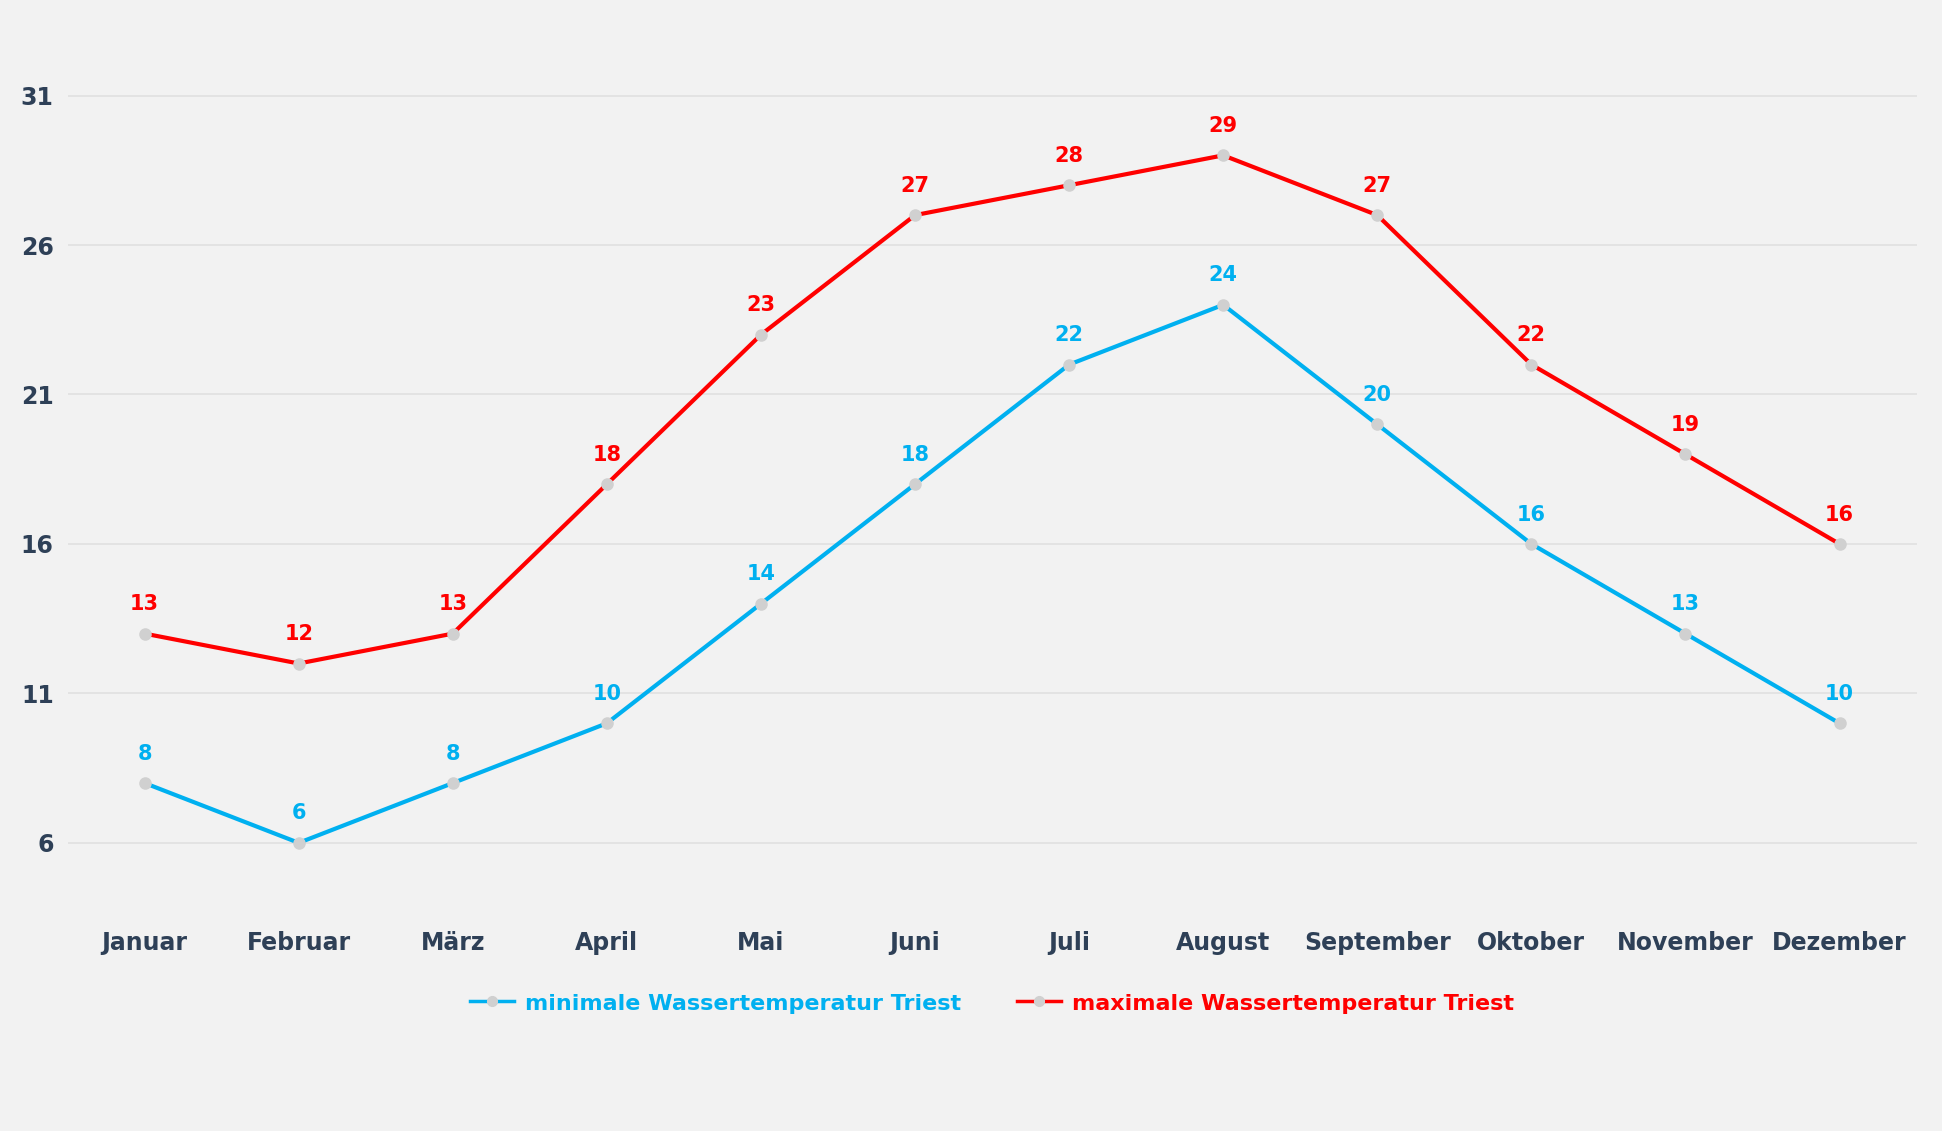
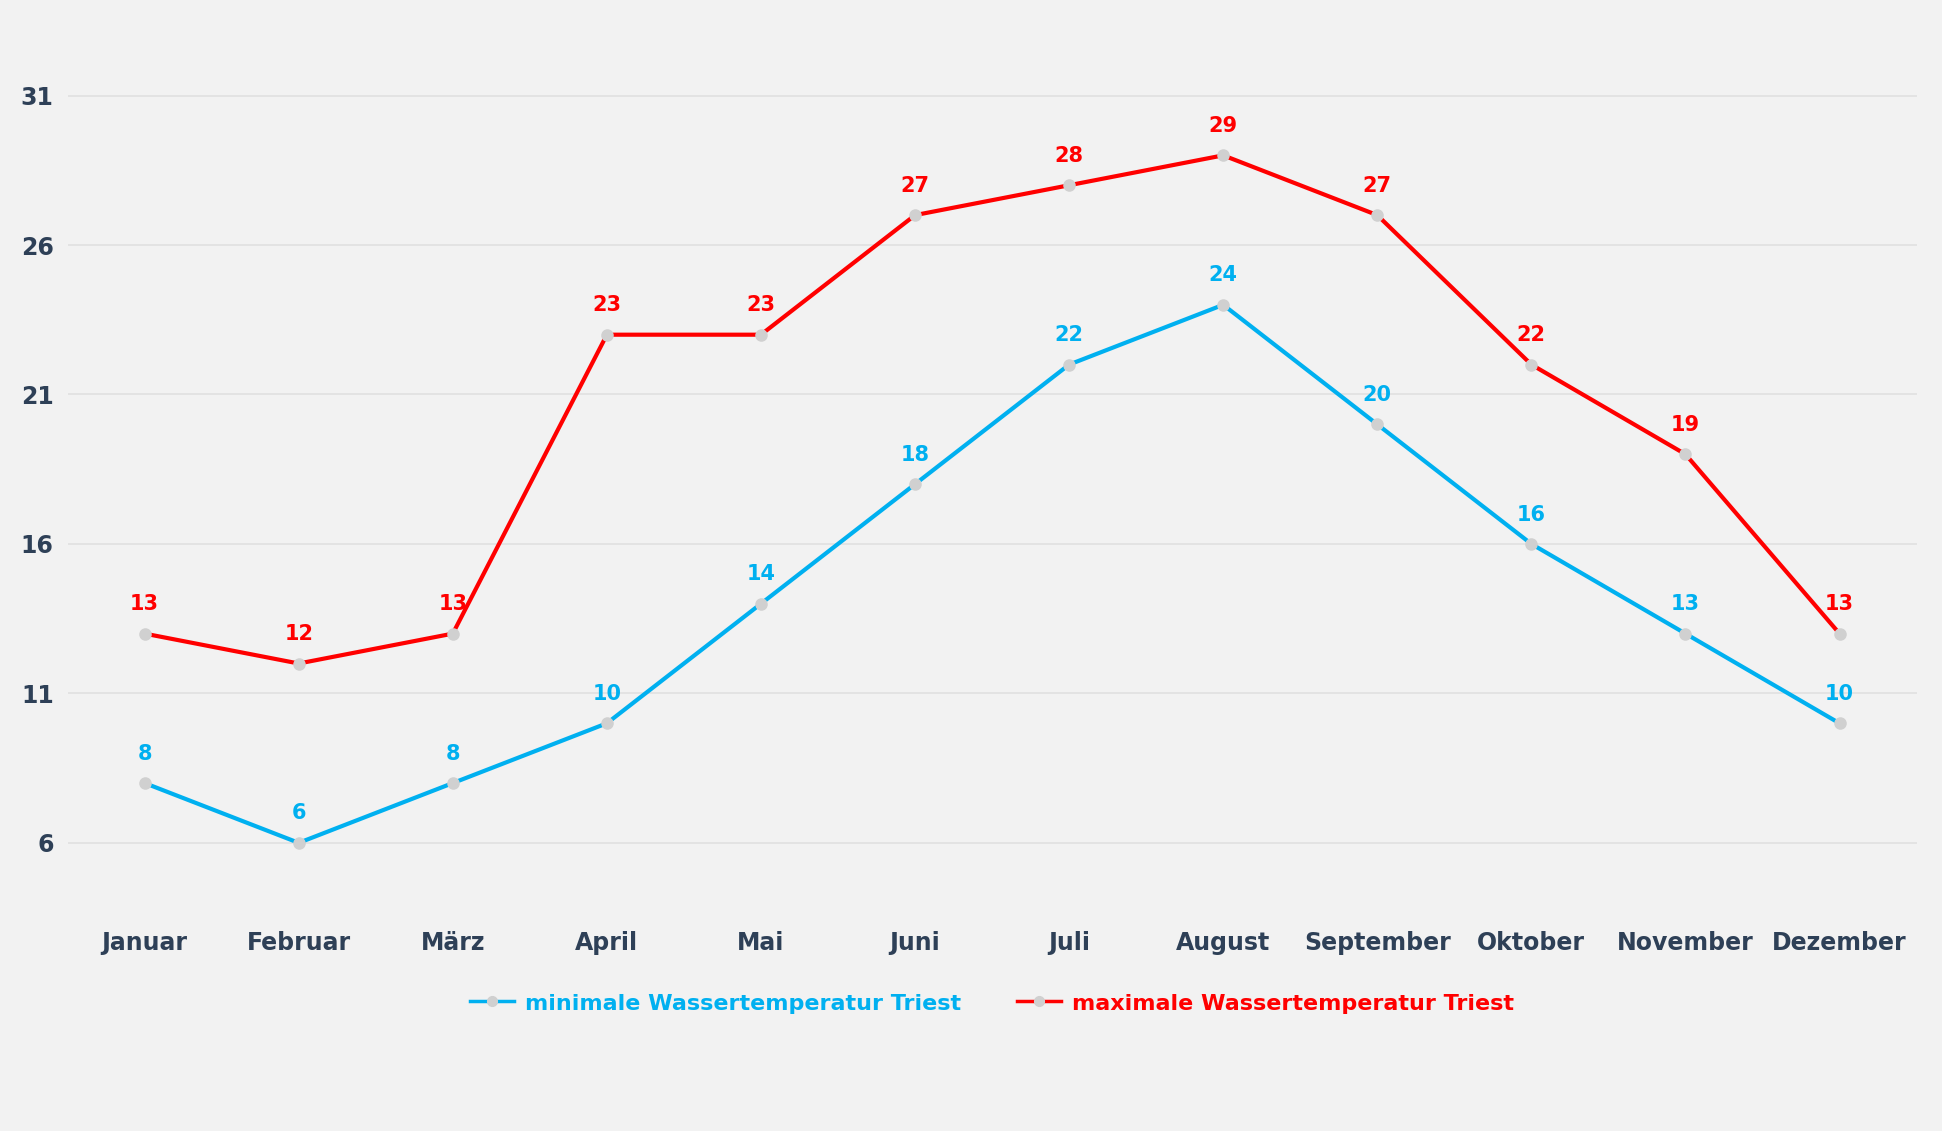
maximale Wassertemperatur Triest/April: 18 -> 23
maximale Wassertemperatur Triest/Dezember: 16 -> 13
